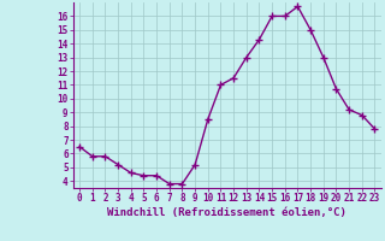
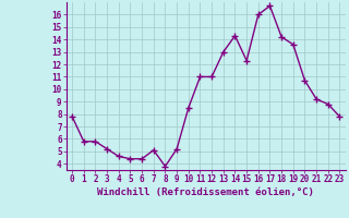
0: 6.5 -> 7.8
7: 3.8 -> 5.1
12: 11.5 -> 11.0
15: 16.0 -> 12.3
18: 15.0 -> 14.2
19: 13.0 -> 13.6
